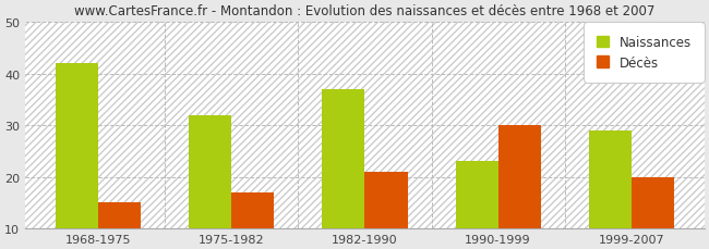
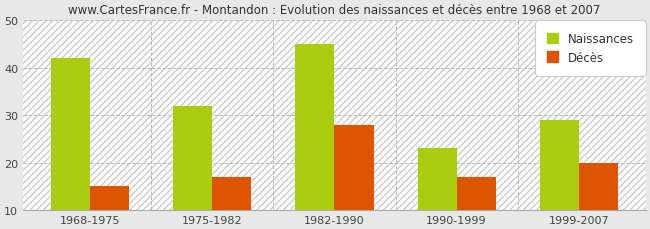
Naissances/1982-1990: 37 -> 45
Décès/1982-1990: 21 -> 28
Décès/1990-1999: 30 -> 17
